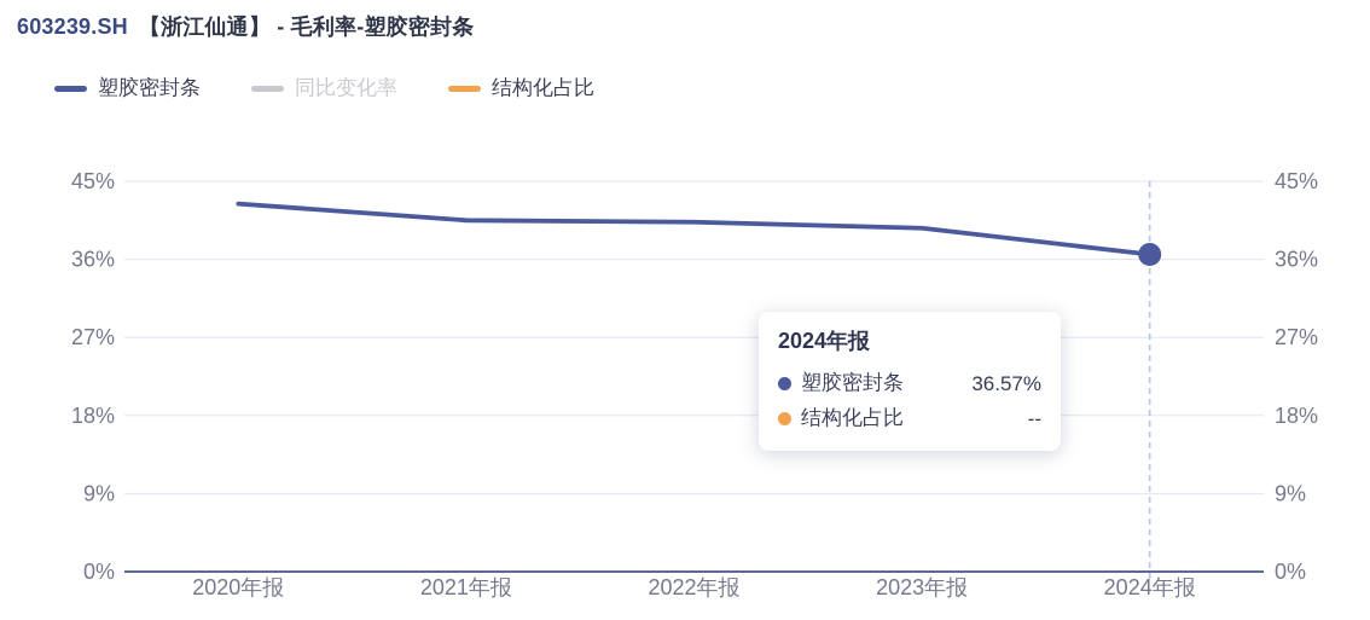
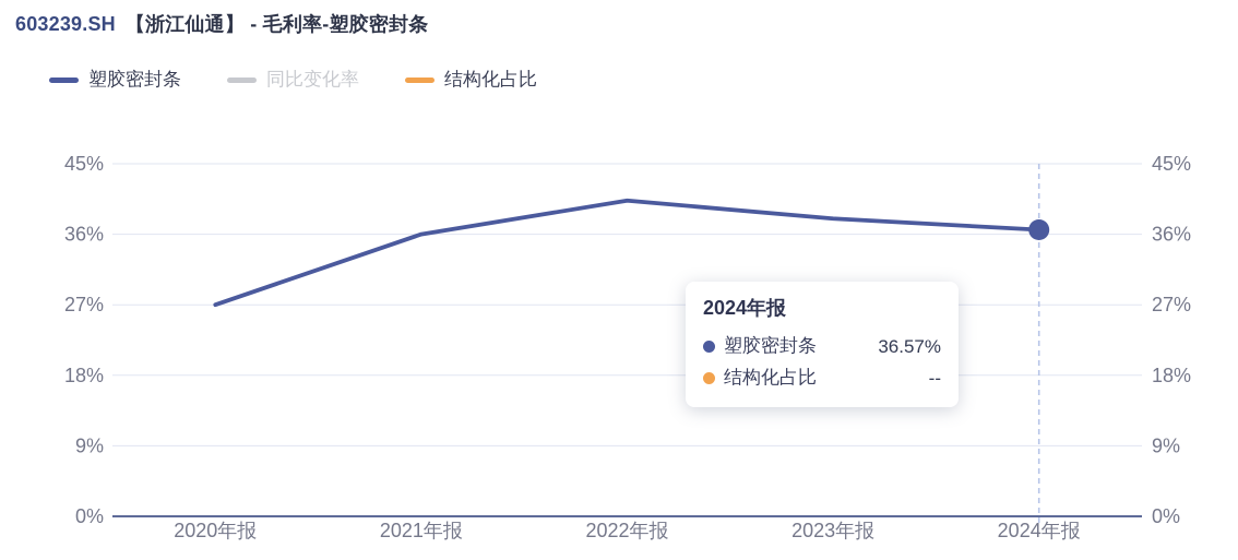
2020年报: 42% -> 27%
2021年报: 40% -> 36%
2023年报: 40% -> 38%
